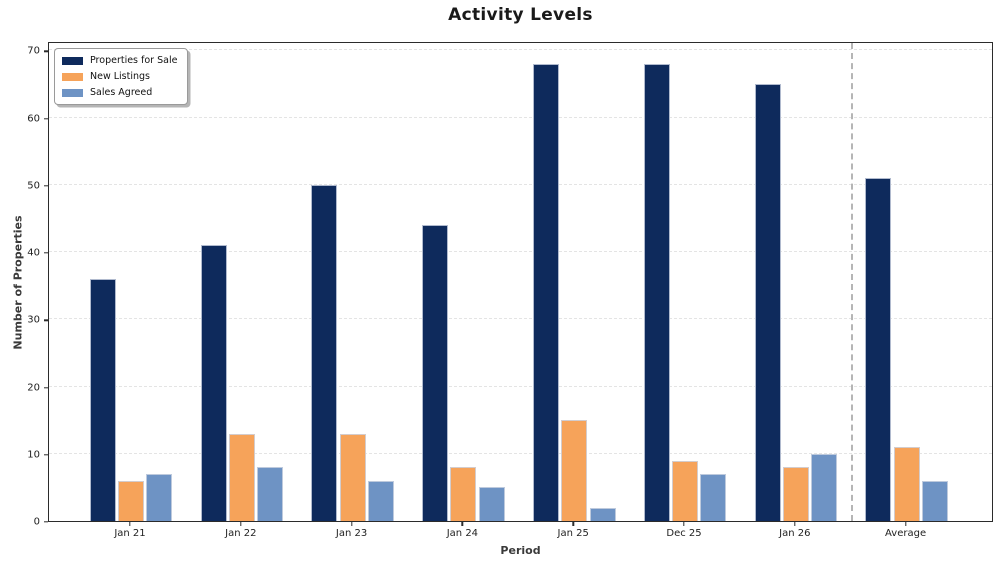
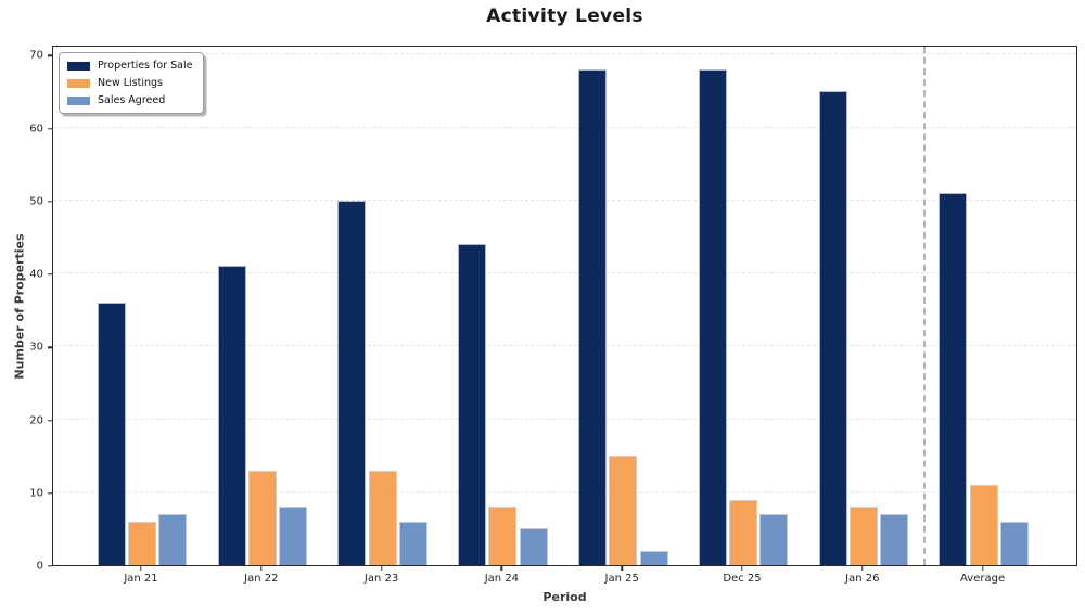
Sales Agreed/Jan 26: 10 -> 7
